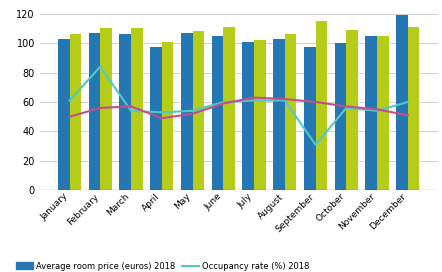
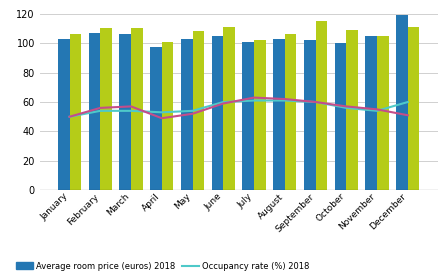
Occupancy rate (%) 2018/January: 61 -> 50
Occupancy rate (%) 2018/February: 84 -> 54
Average room price (euros) 2018/May: 107 -> 103
Average room price (euros) 2018/September: 97 -> 102
Occupancy rate (%) 2018/September: 31 -> 60
